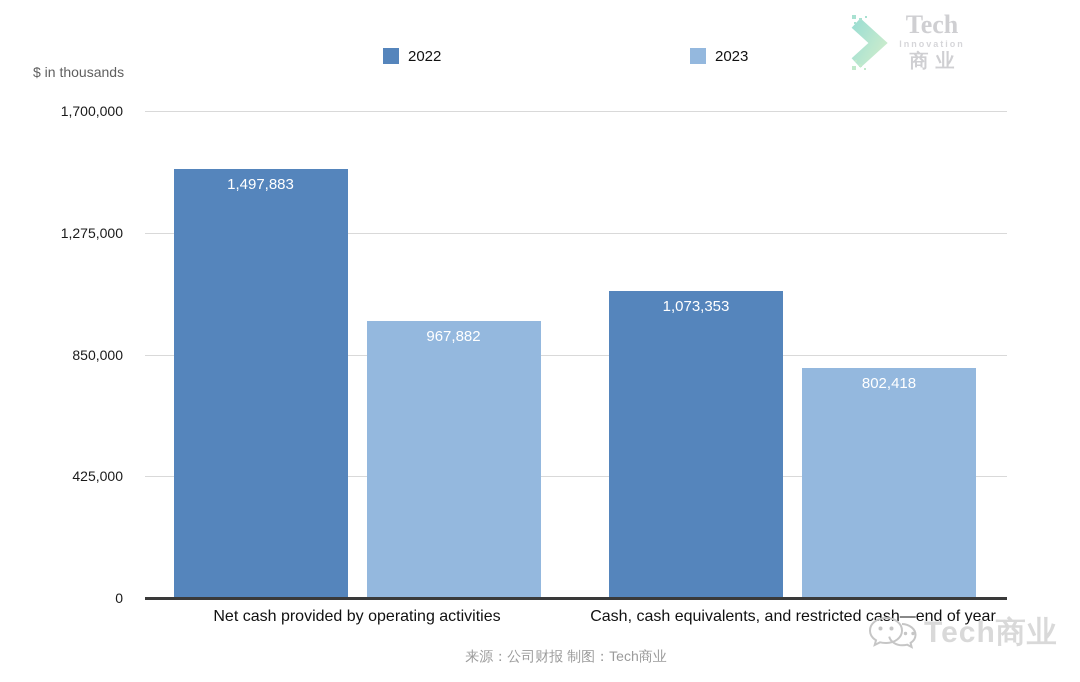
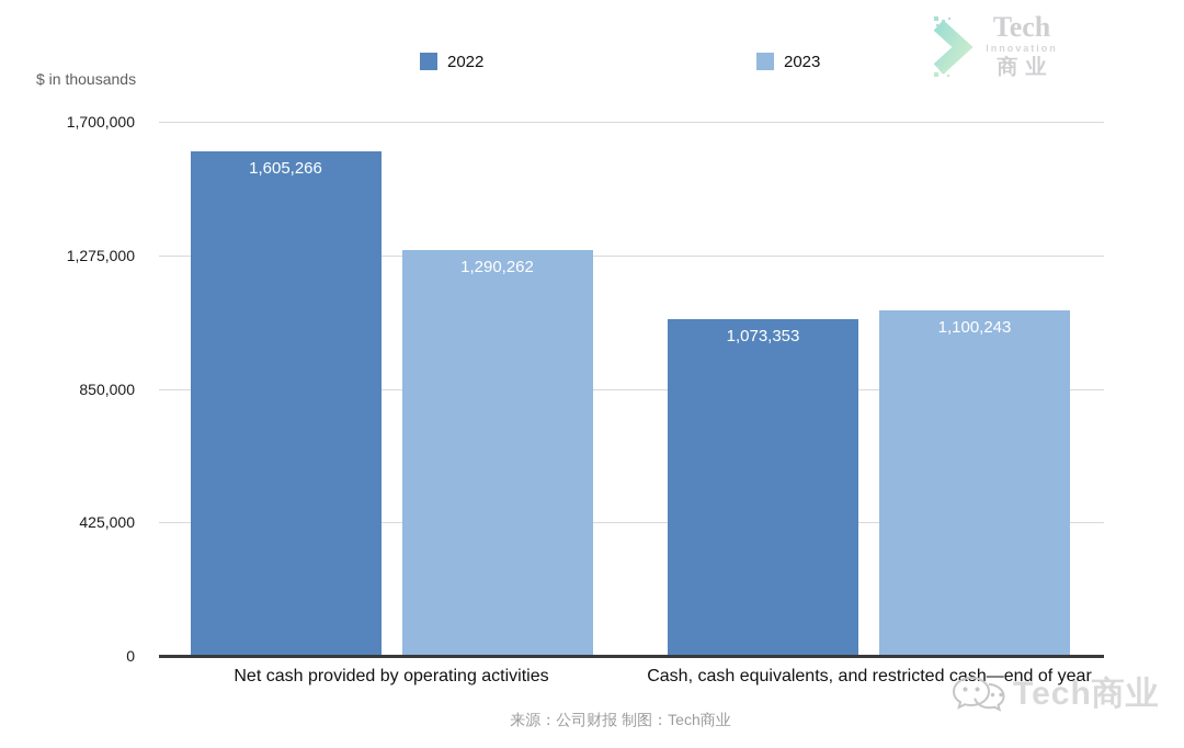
2022/Net cash provided by operating activities: 1,497,883 -> 1,605,266
2023/Net cash provided by operating activities: 967,882 -> 1,290,262
2023/Cash, cash equivalents, and restricted cash—end of year: 802,418 -> 1,100,243
